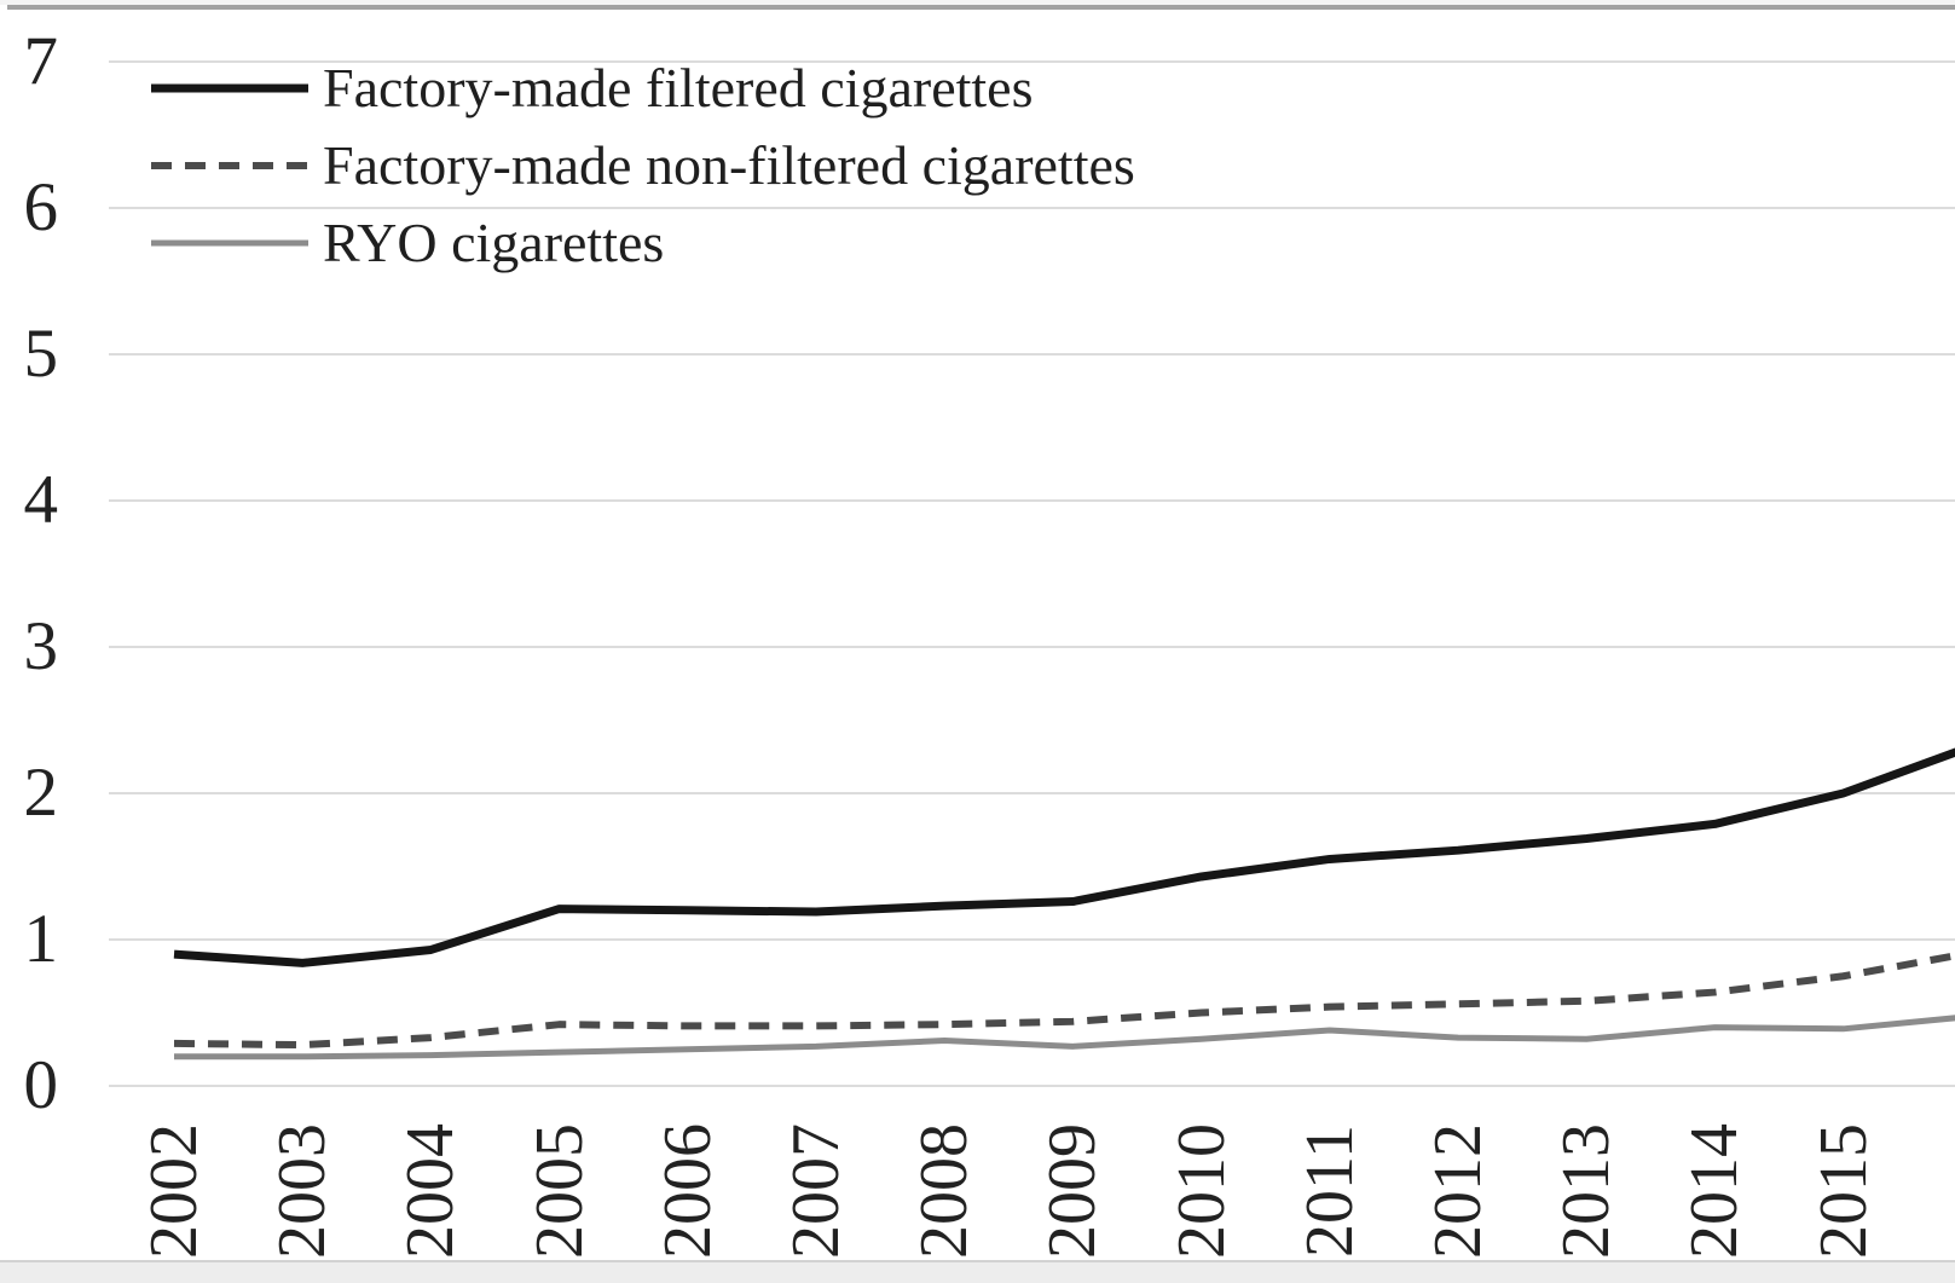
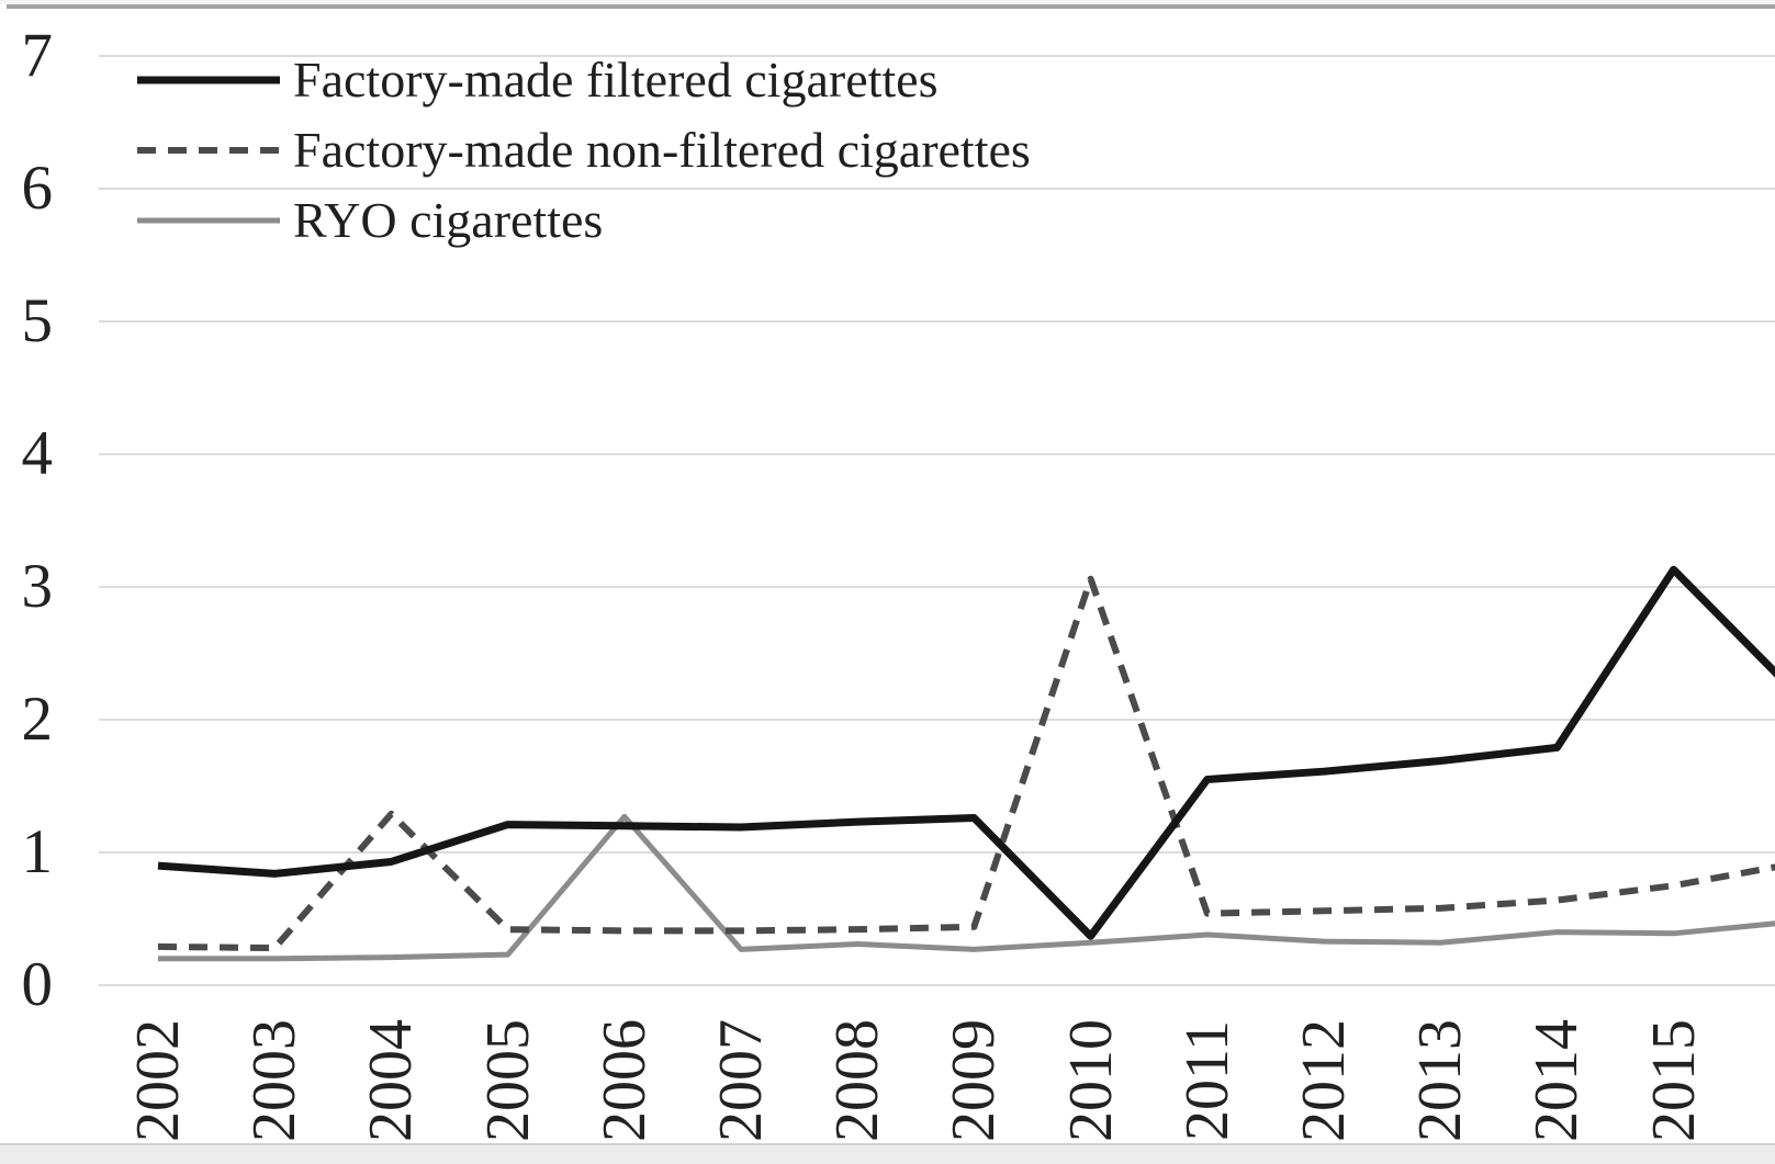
Factory-made non-filtered cigarettes/2004: 0.33 -> 1.29
RYO cigarettes/2006: 0.25 -> 1.27
Factory-made filtered cigarettes/2010: 1.43 -> 0.37
Factory-made non-filtered cigarettes/2010: 0.50 -> 3.06
Factory-made filtered cigarettes/2015: 2.00 -> 3.13
